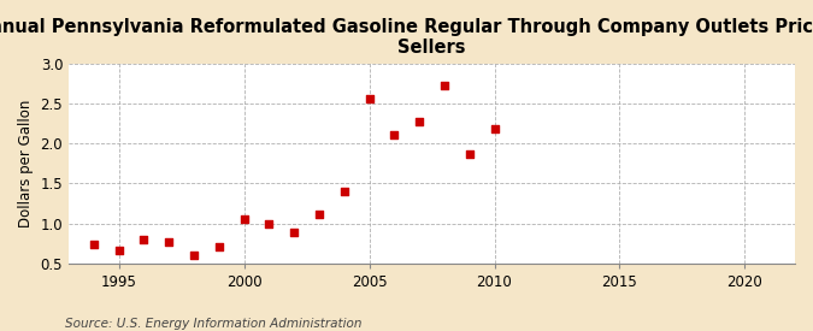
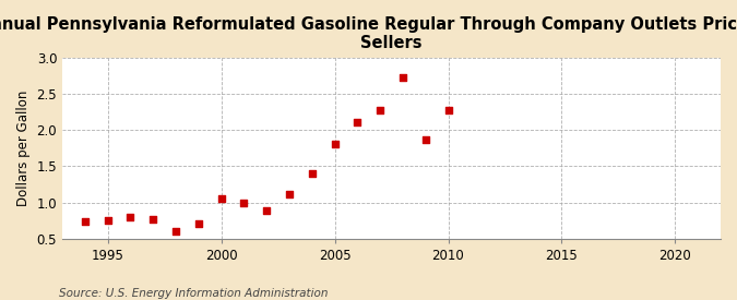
1995: 0.66 -> 0.75
2005: 2.56 -> 1.80
2010: 2.18 -> 2.28
